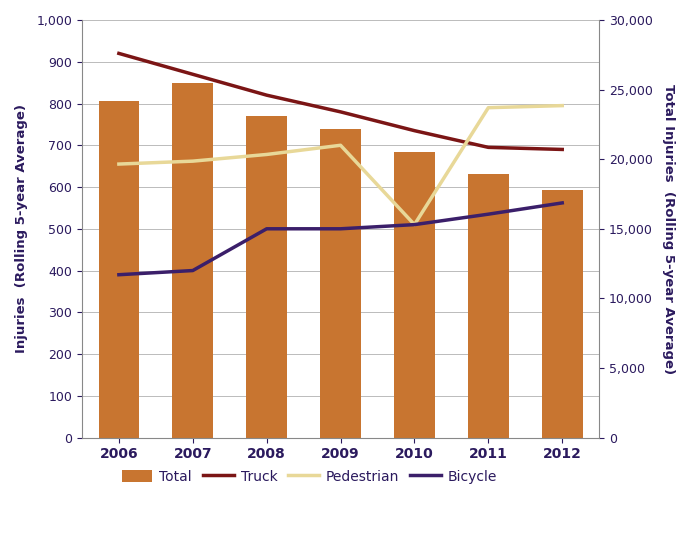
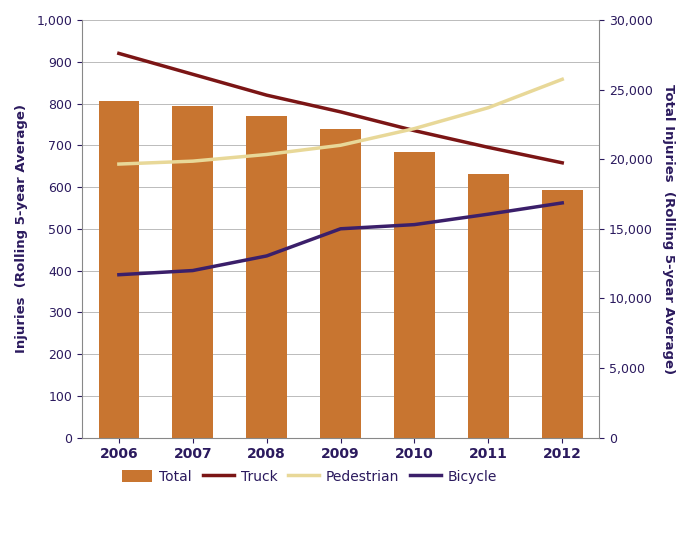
Total/2007: 850 -> 795
Bicycle/2008: 500 -> 435
Pedestrian/2010: 510 -> 740
Truck/2012: 690 -> 658
Pedestrian/2012: 795 -> 858
